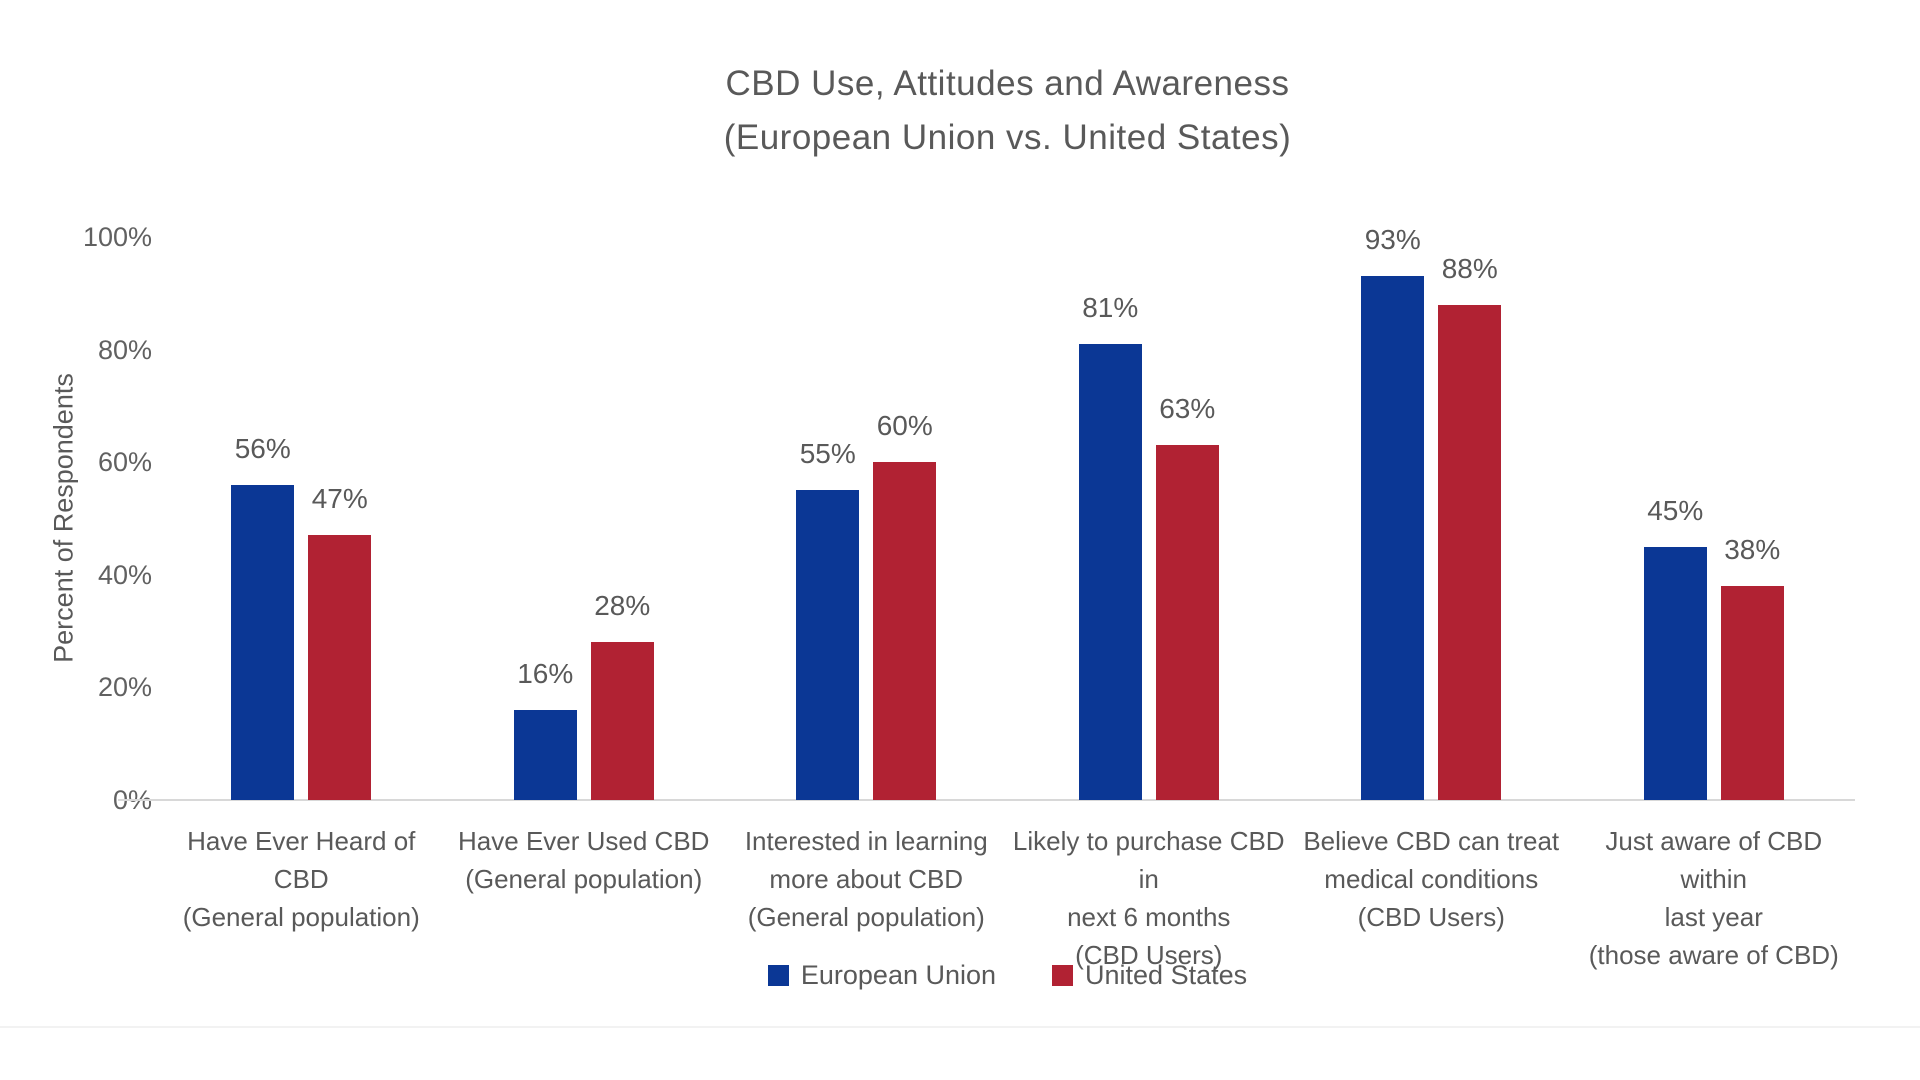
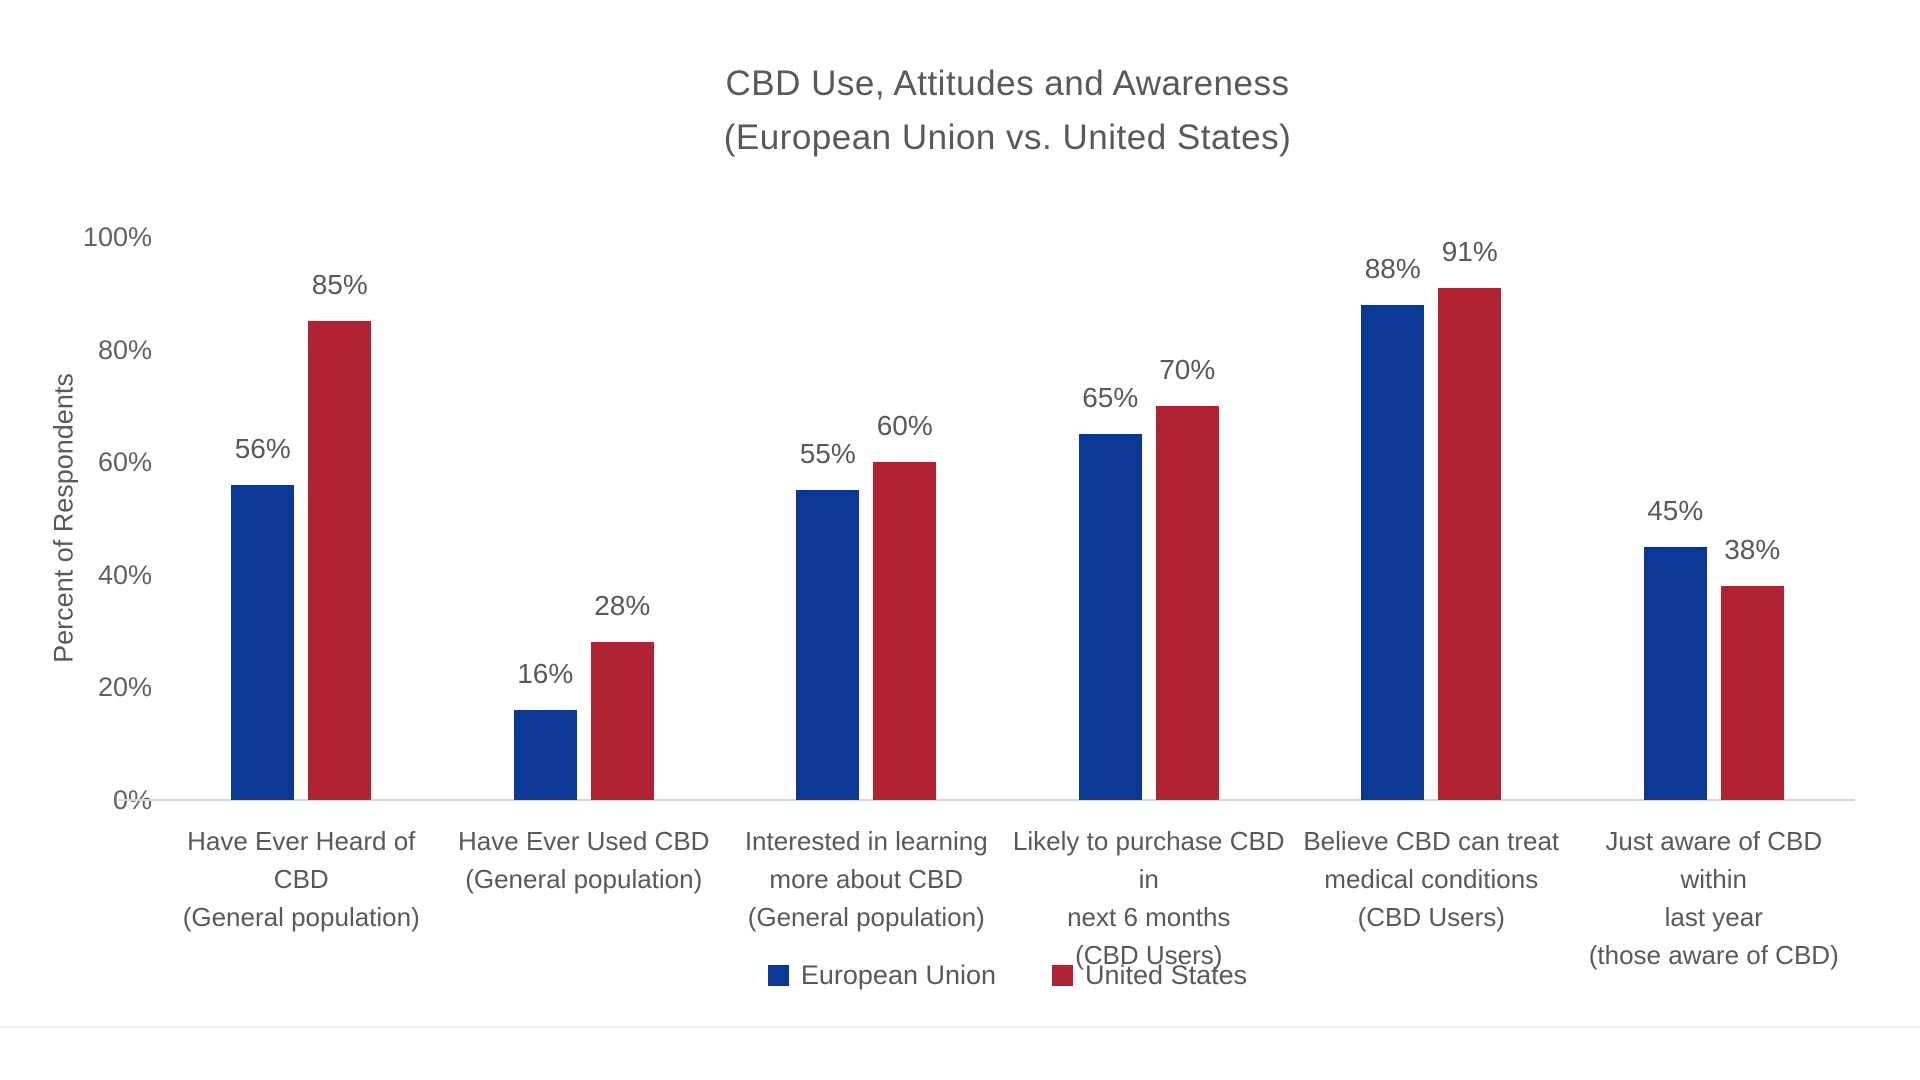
United States/Have Ever Heard of CBD (General population): 47% -> 85%
European Union/Likely to purchase CBD in next 6 months (CBD Users): 81% -> 65%
United States/Likely to purchase CBD in next 6 months (CBD Users): 63% -> 70%
European Union/Believe CBD can treat medical conditions (CBD Users): 93% -> 88%
United States/Believe CBD can treat medical conditions (CBD Users): 88% -> 91%
